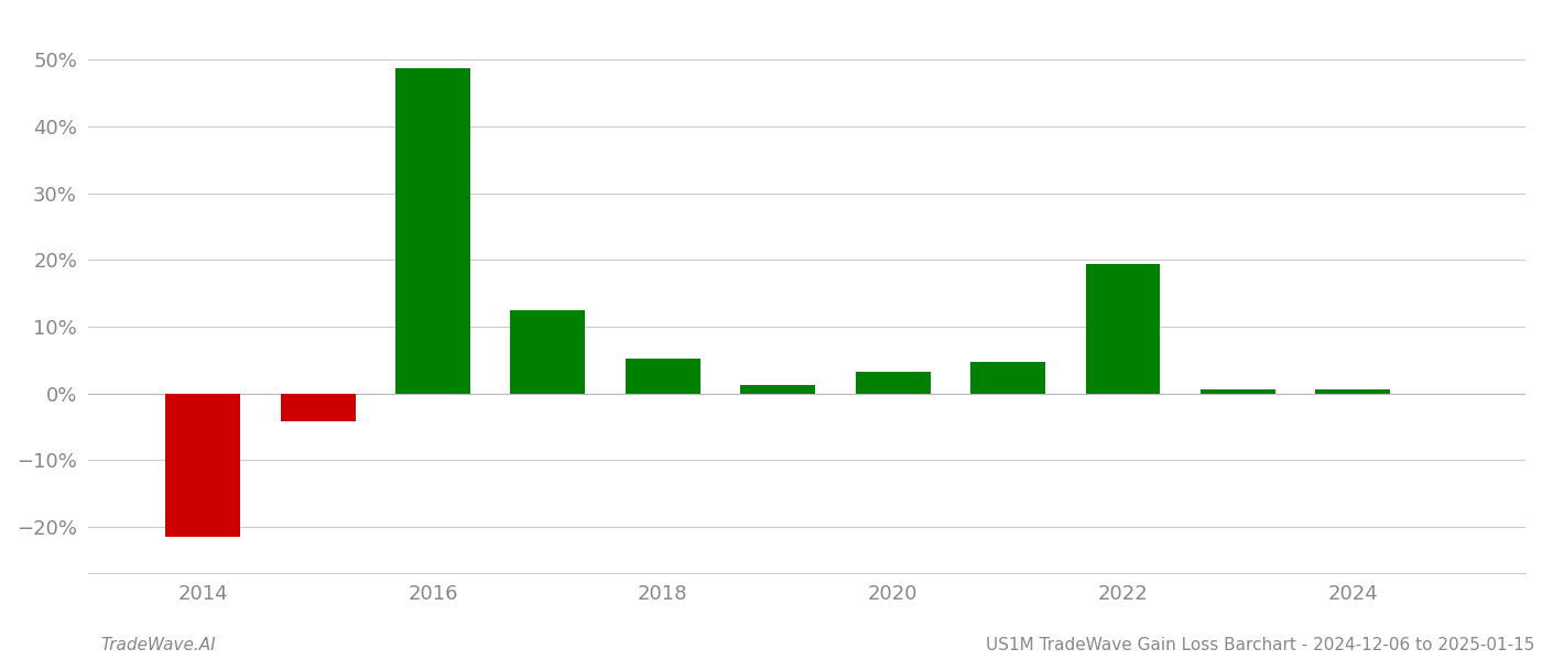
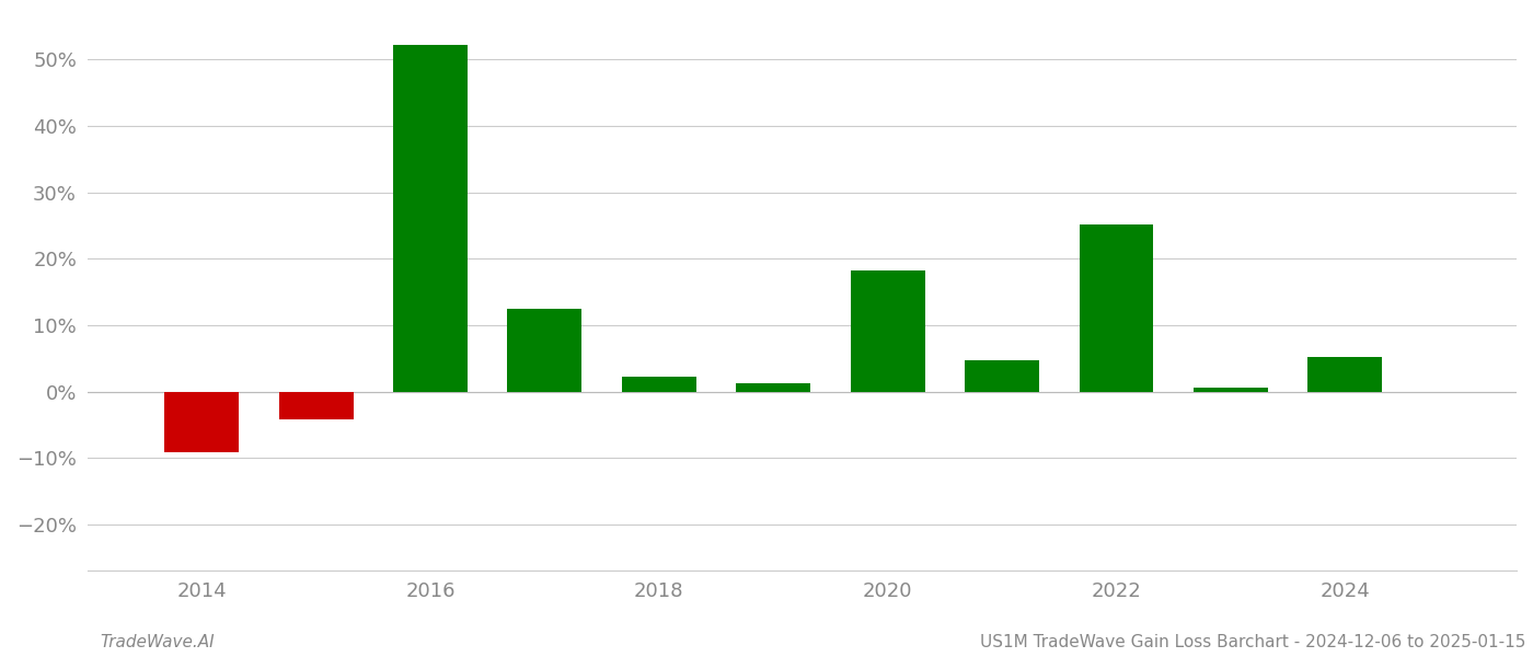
2014: -21.5% -> -9.2%
2016: 48.8% -> 52.2%
2018: 5.2% -> 2.2%
2020: 3.3% -> 18.2%
2022: 19.4% -> 25.2%
2024: 0.6% -> 5.2%
